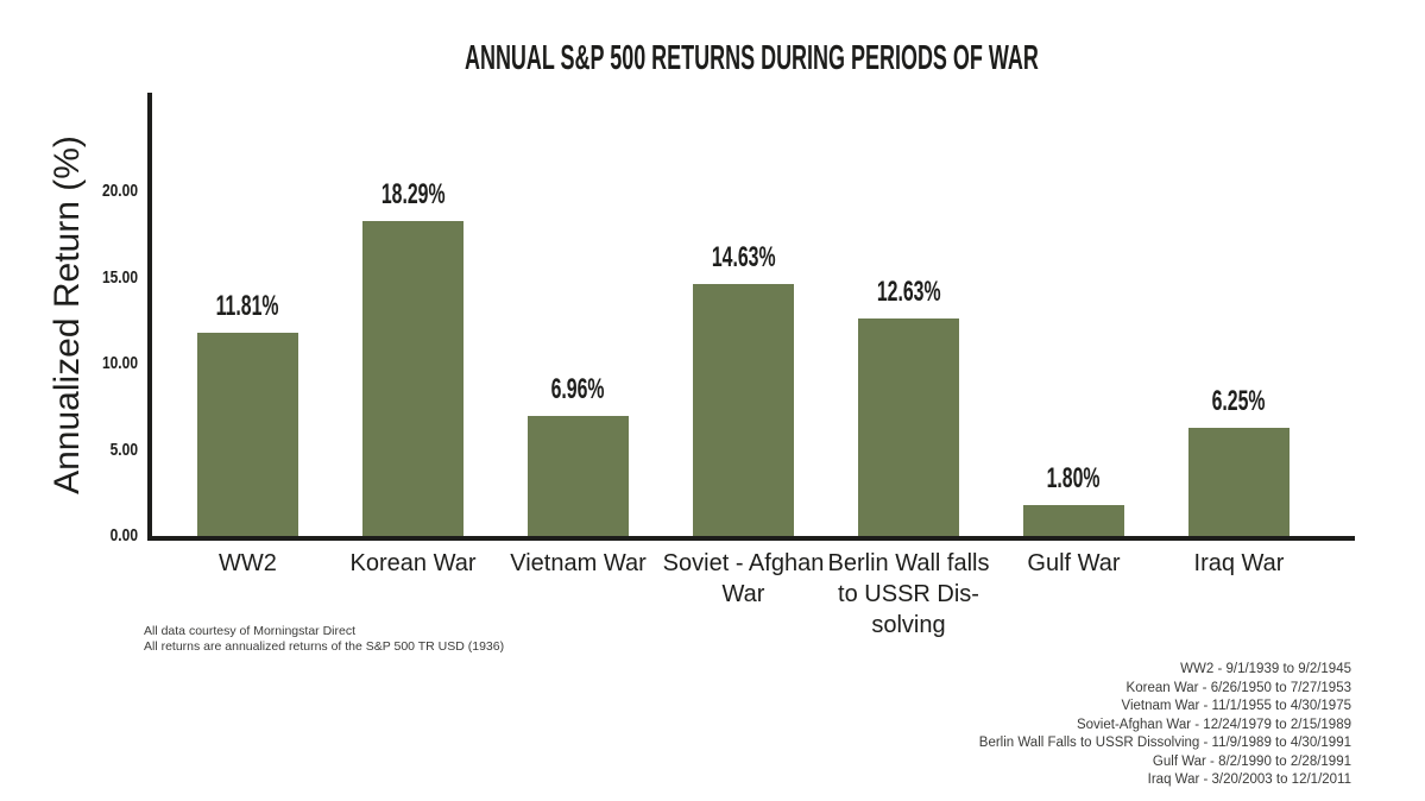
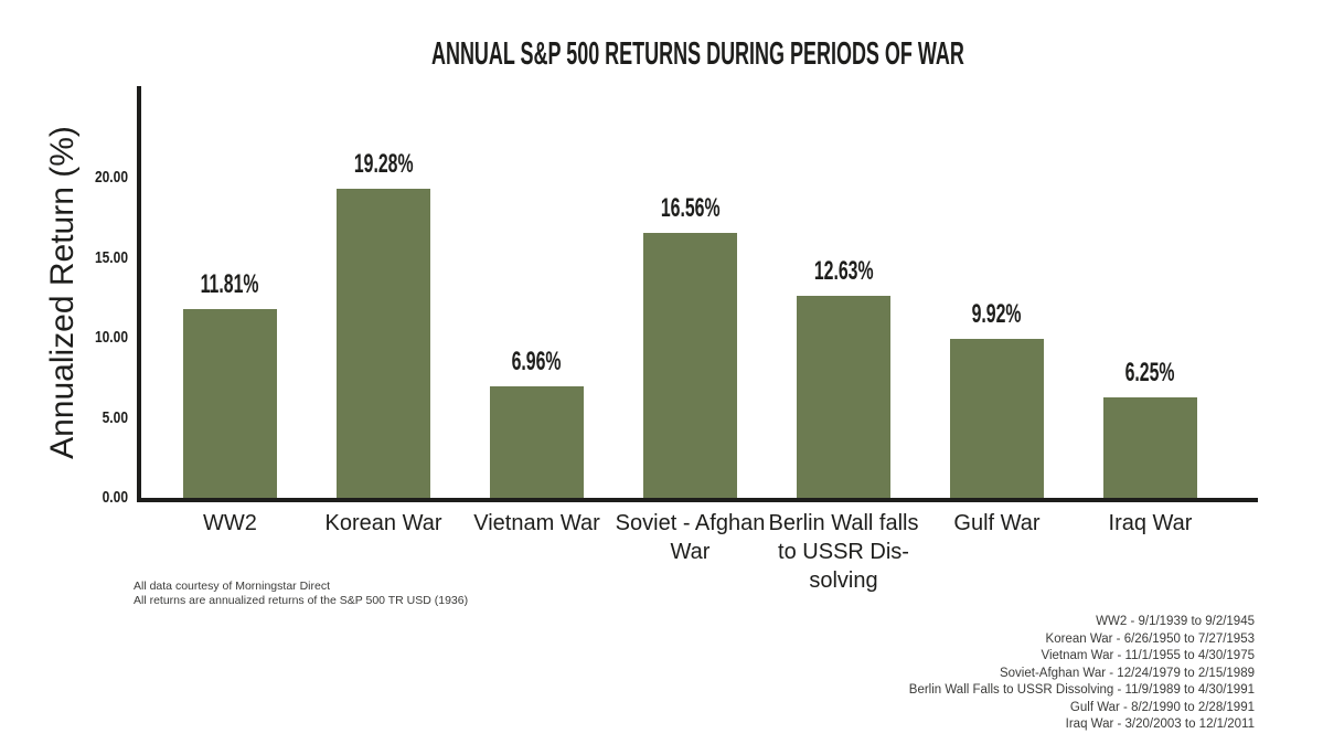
Korean War: 18.29% -> 19.28%
Soviet - Afghan War: 14.63% -> 16.56%
Gulf War: 1.80% -> 9.92%
